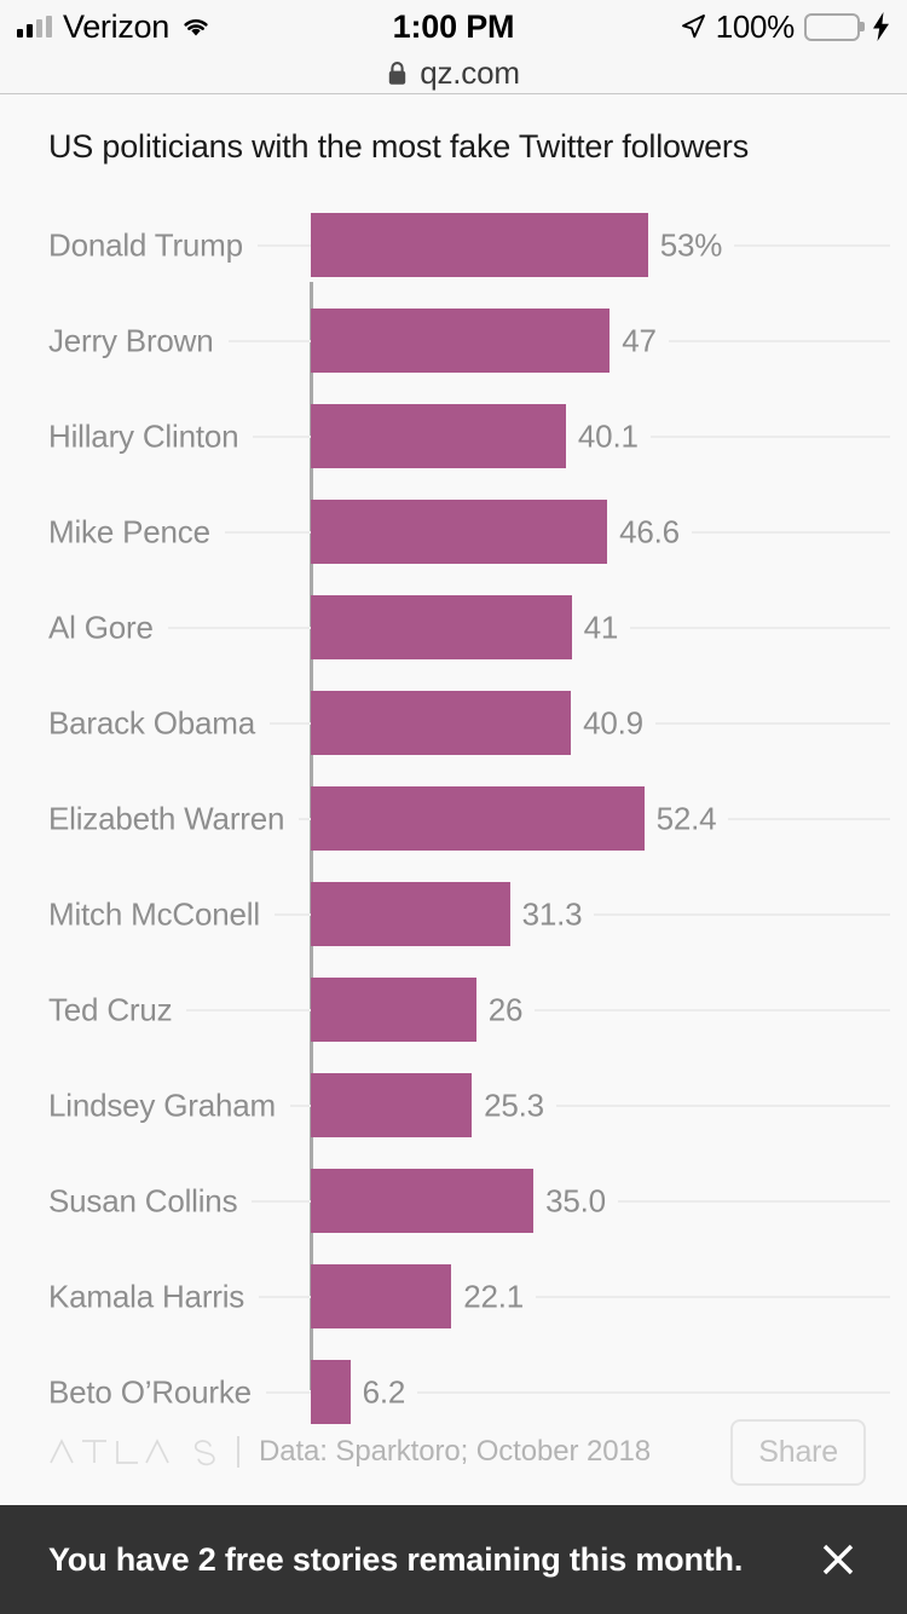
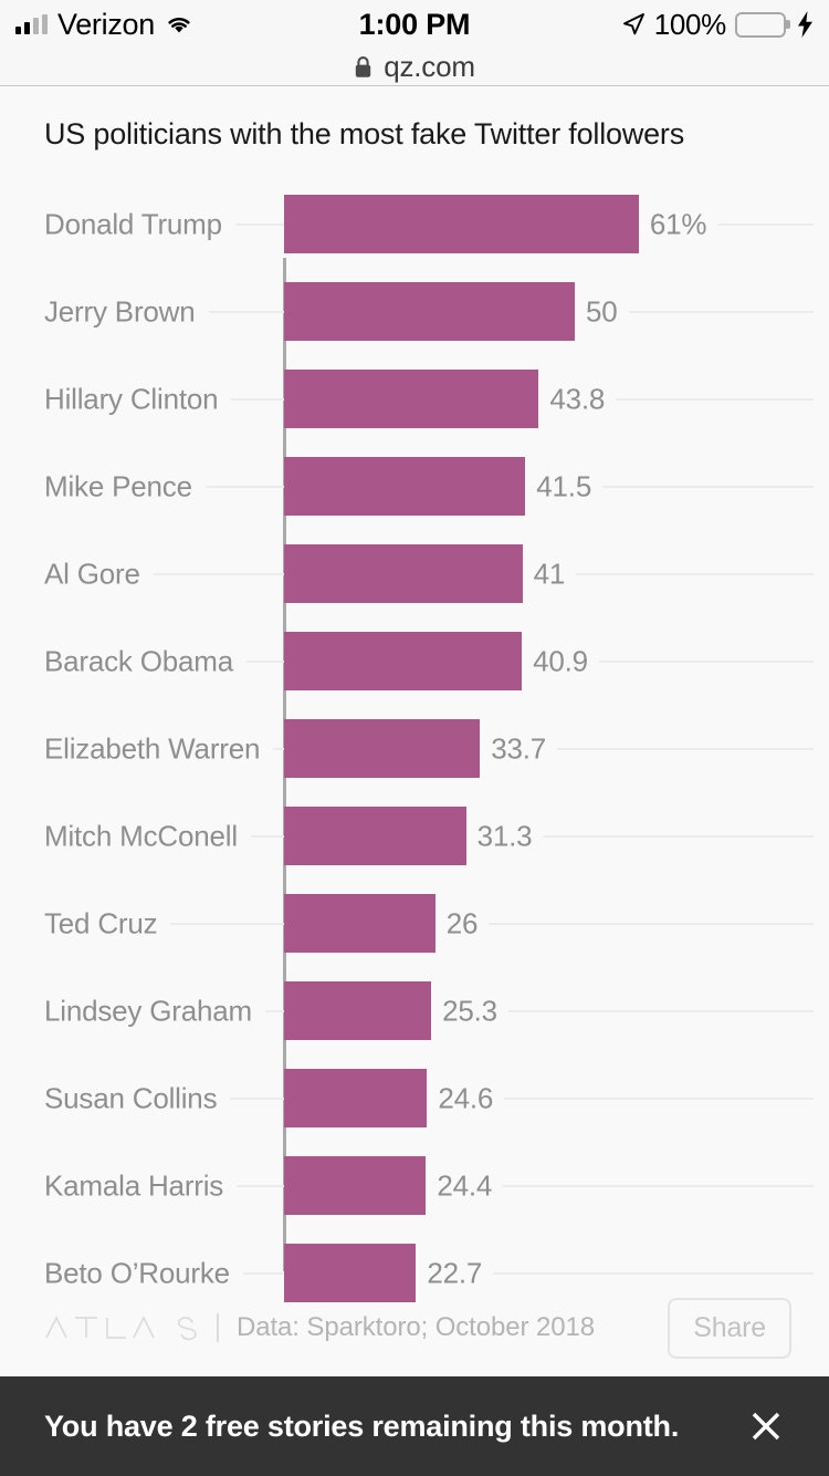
Donald Trump: 53% -> 61%
Jerry Brown: 47 -> 50
Hillary Clinton: 40.1 -> 43.8
Mike Pence: 46.6 -> 41.5
Elizabeth Warren: 52.4 -> 33.7
Susan Collins: 35.0 -> 24.6
Kamala Harris: 22.1 -> 24.4
Beto O’Rourke: 6.2 -> 22.7
